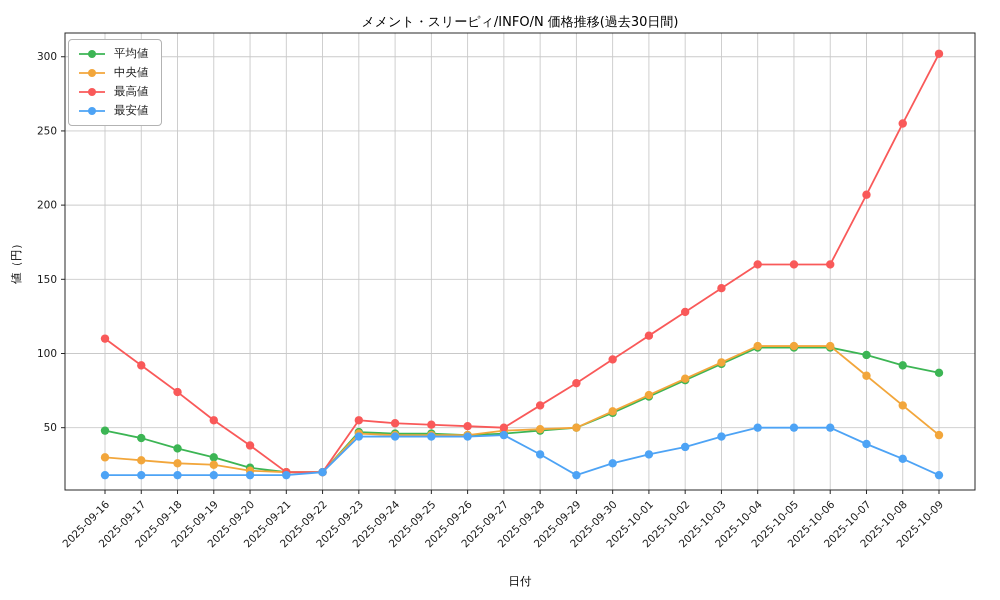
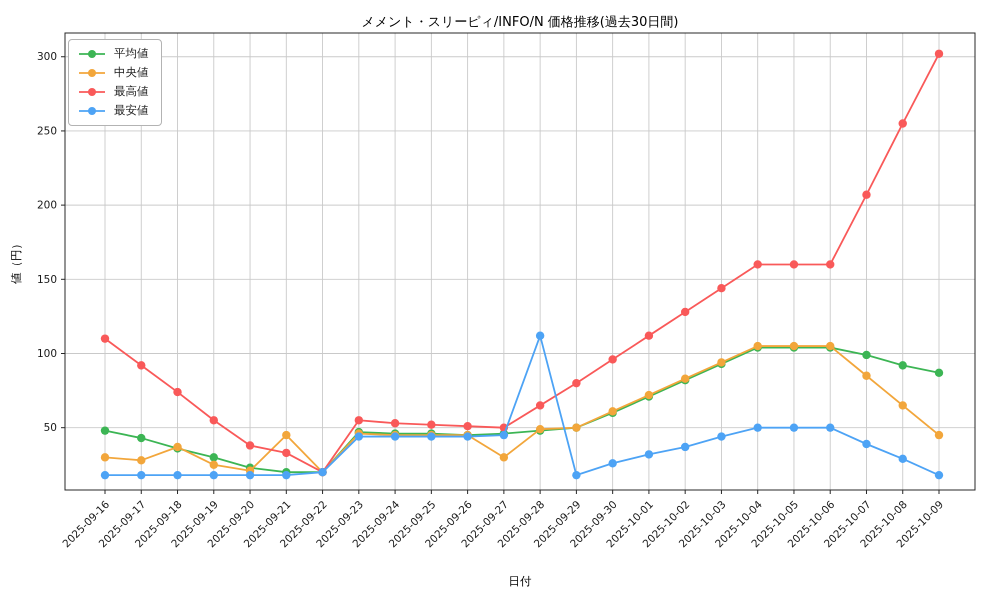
中央値/2025-09-18: 26 -> 37
中央値/2025-09-21: 20 -> 45
最高値/2025-09-21: 20 -> 33
中央値/2025-09-27: 48 -> 30
最安値/2025-09-28: 32 -> 112
